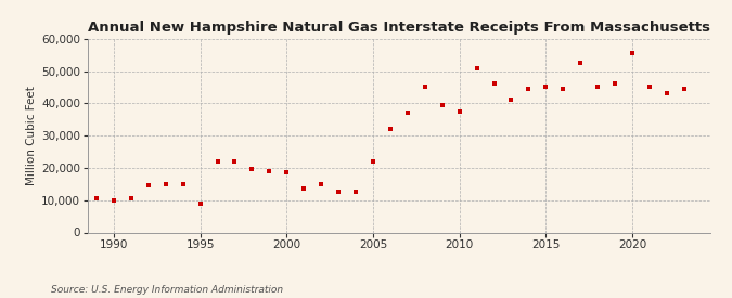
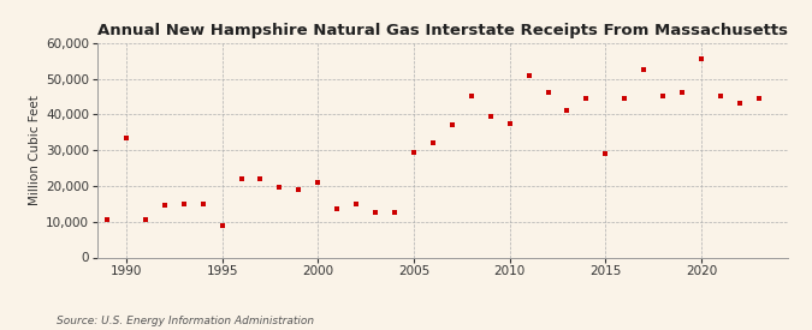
1990: 10,000 -> 33,500
2000: 18,500 -> 21,000
2005: 22,000 -> 29,500
2015: 45,000 -> 29,000
